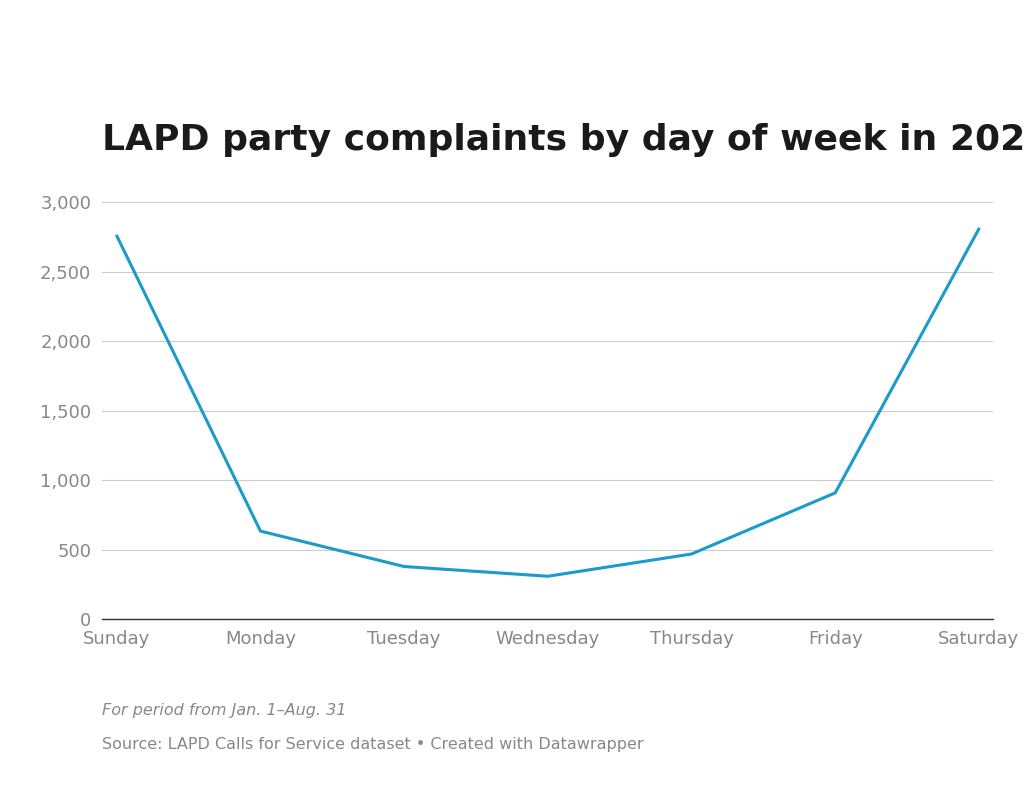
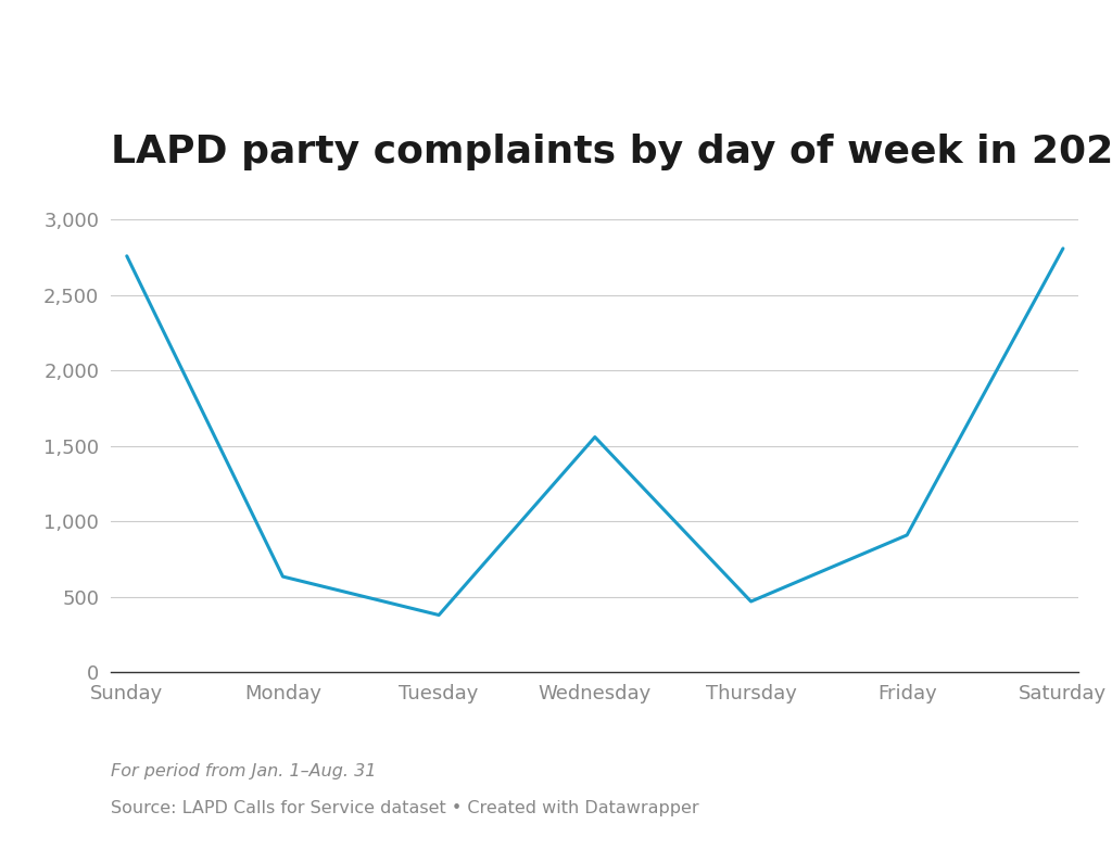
Wednesday: 310 -> 1,560
